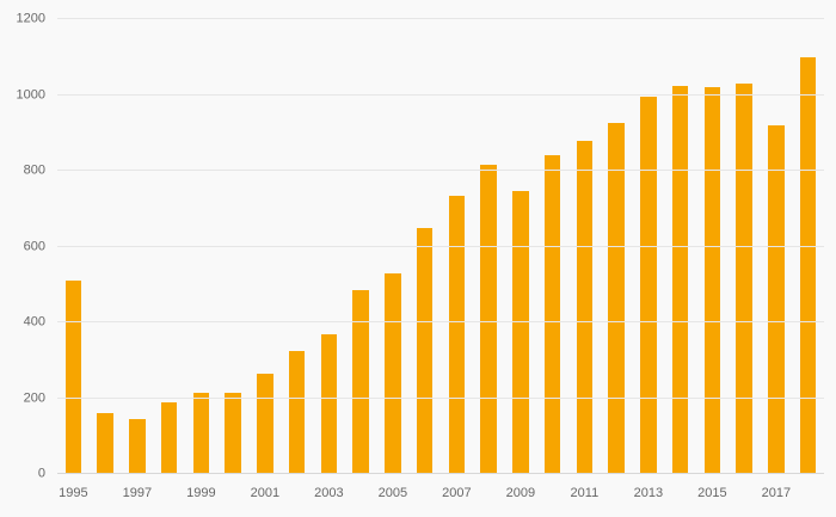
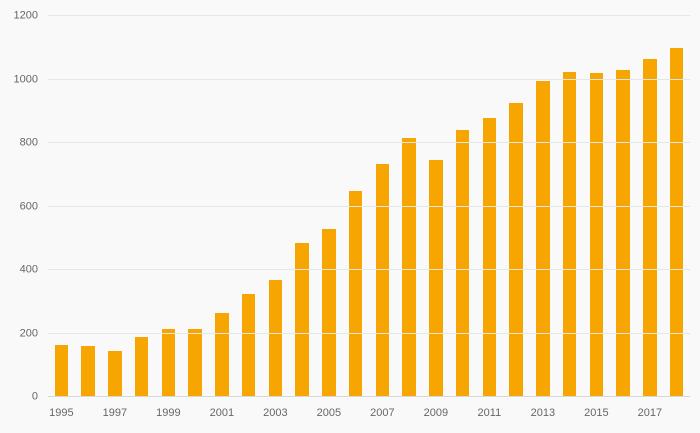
1995: 510 -> 160
2017: 920 -> 1060
